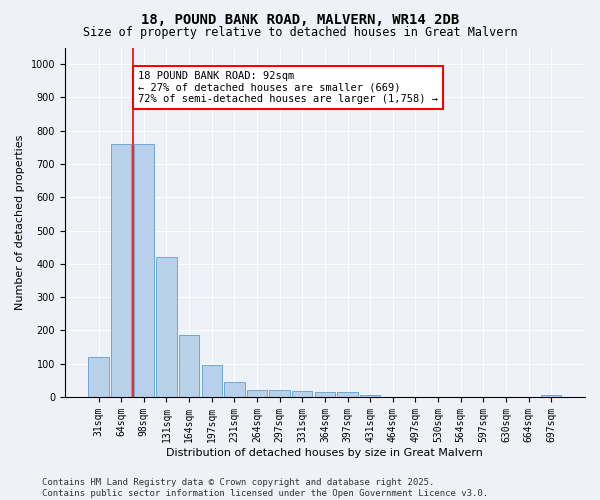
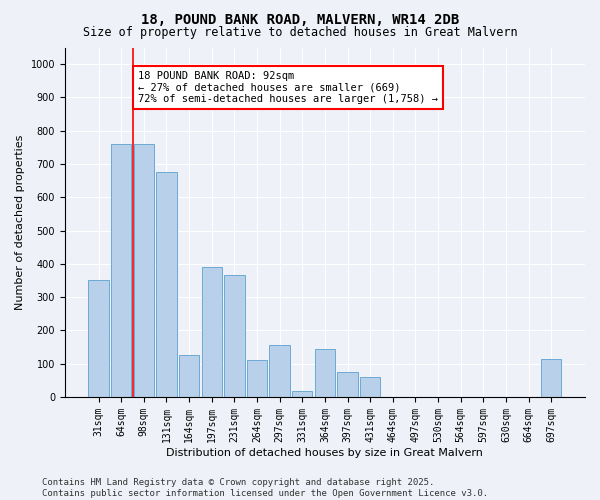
31sqm: 120 -> 350
131sqm: 420 -> 675
164sqm: 185 -> 125
197sqm: 95 -> 390
231sqm: 45 -> 365
264sqm: 20 -> 110
297sqm: 22 -> 155
364sqm: 16 -> 145
397sqm: 16 -> 75
431sqm: 5 -> 60
697sqm: 5 -> 115
